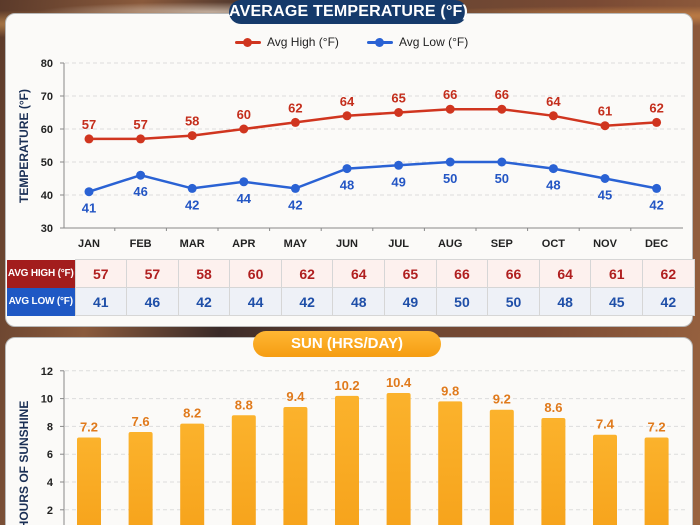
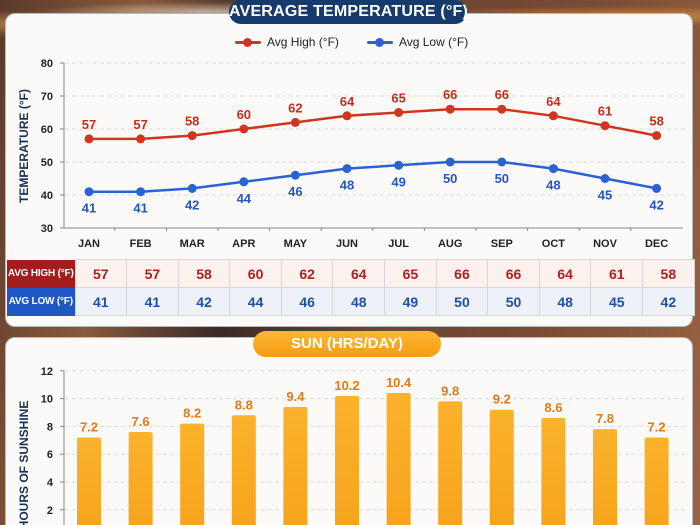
AVERAGE TEMPERATURE (°F)/Avg Low (°F)/FEB: 46 -> 41
AVERAGE TEMPERATURE (°F)/Avg Low (°F)/MAY: 42 -> 46
AVERAGE TEMPERATURE (°F)/Avg High (°F)/DEC: 62 -> 58
SUN (HRS/DAY)/NOV: 7.4 -> 7.8
